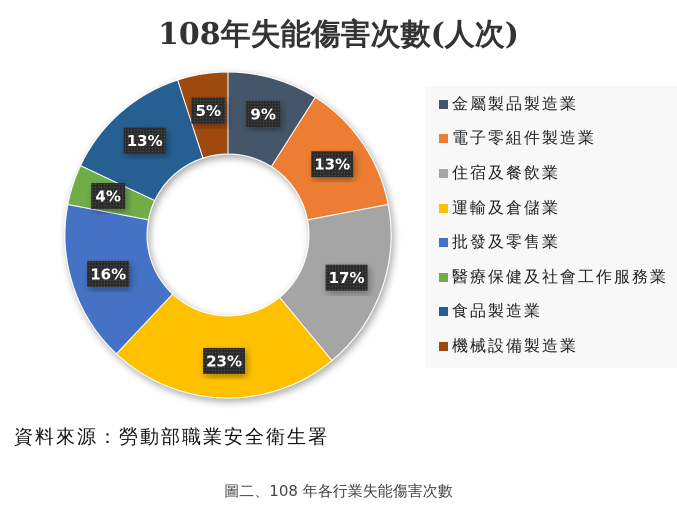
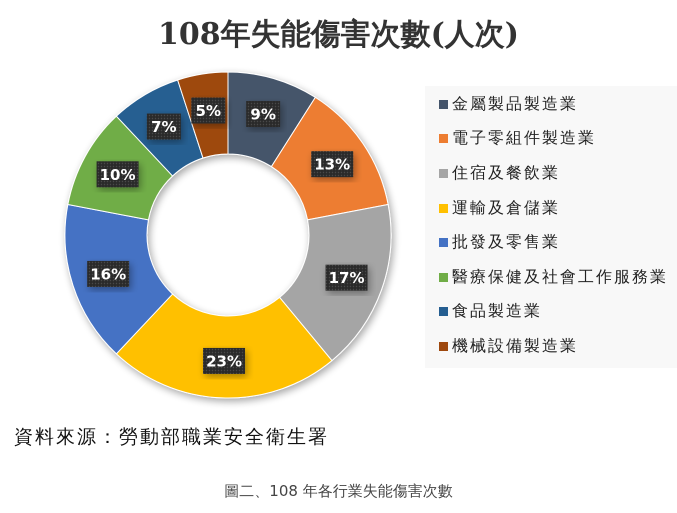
醫療保健及社會工作服務業: 4% -> 10%
食品製造業: 13% -> 7%
